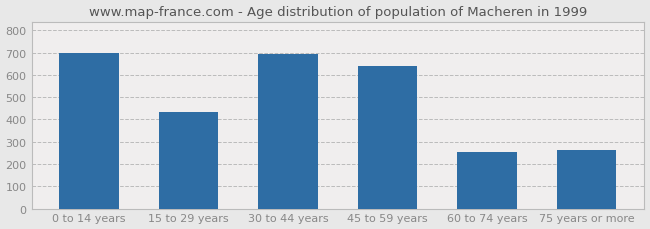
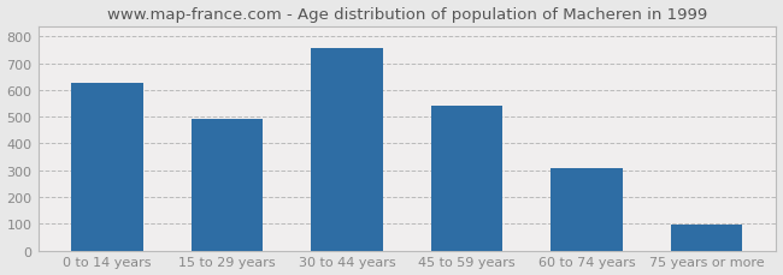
0 to 14 years: 700 -> 625
15 to 29 years: 435 -> 490
30 to 44 years: 695 -> 755
45 to 59 years: 640 -> 540
60 to 74 years: 255 -> 310
75 years or more: 265 -> 95
